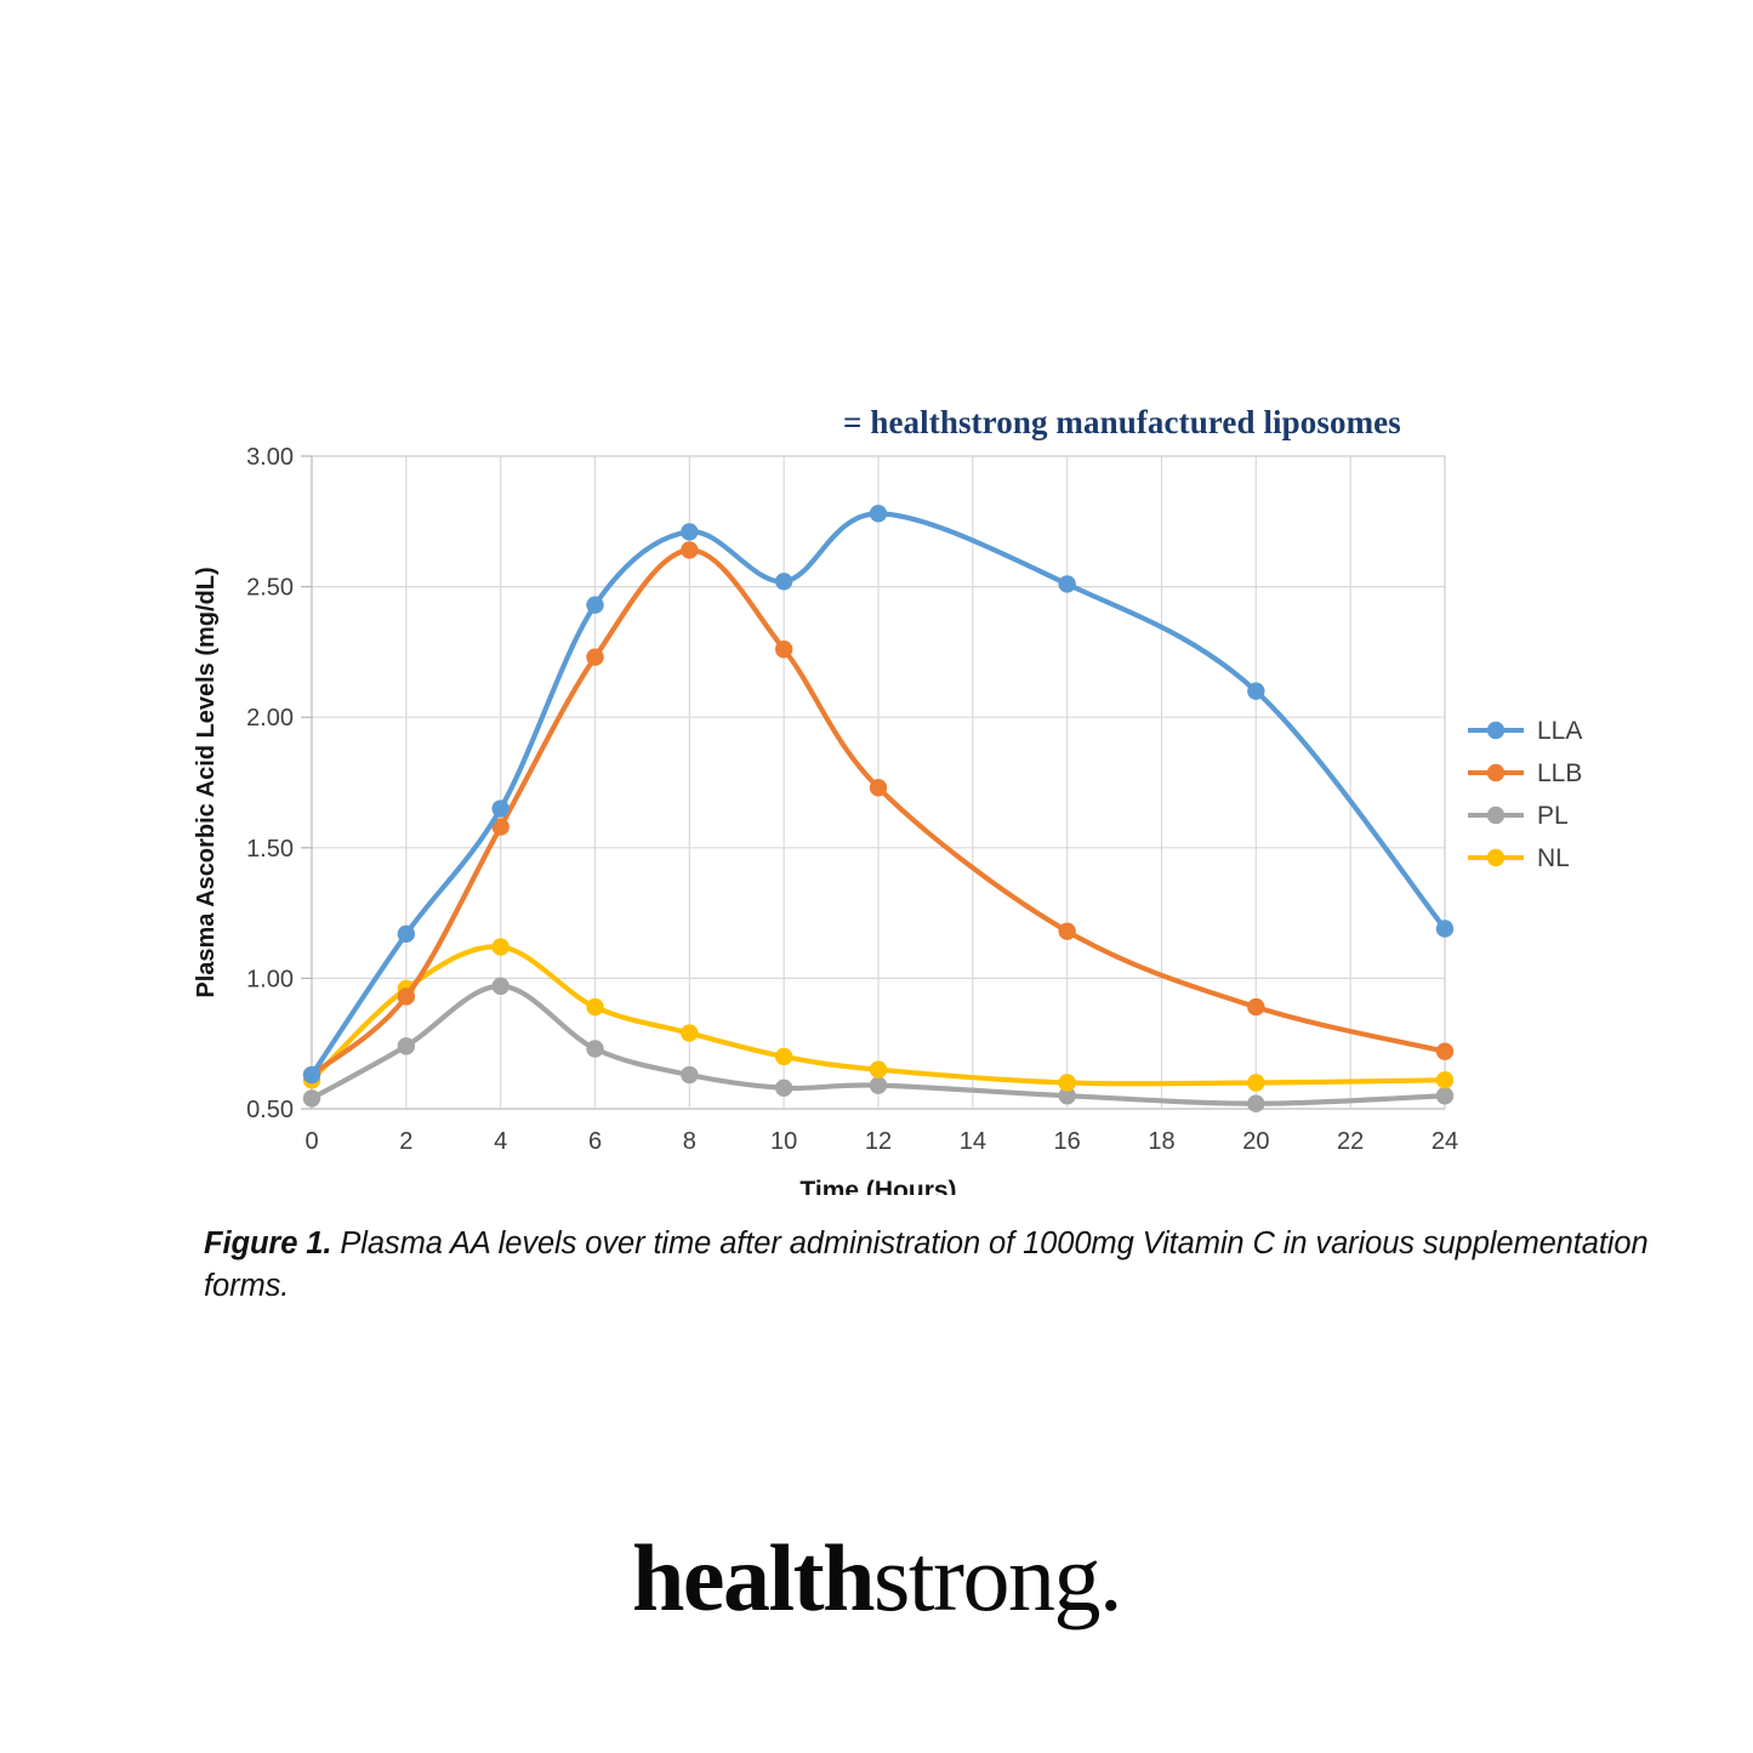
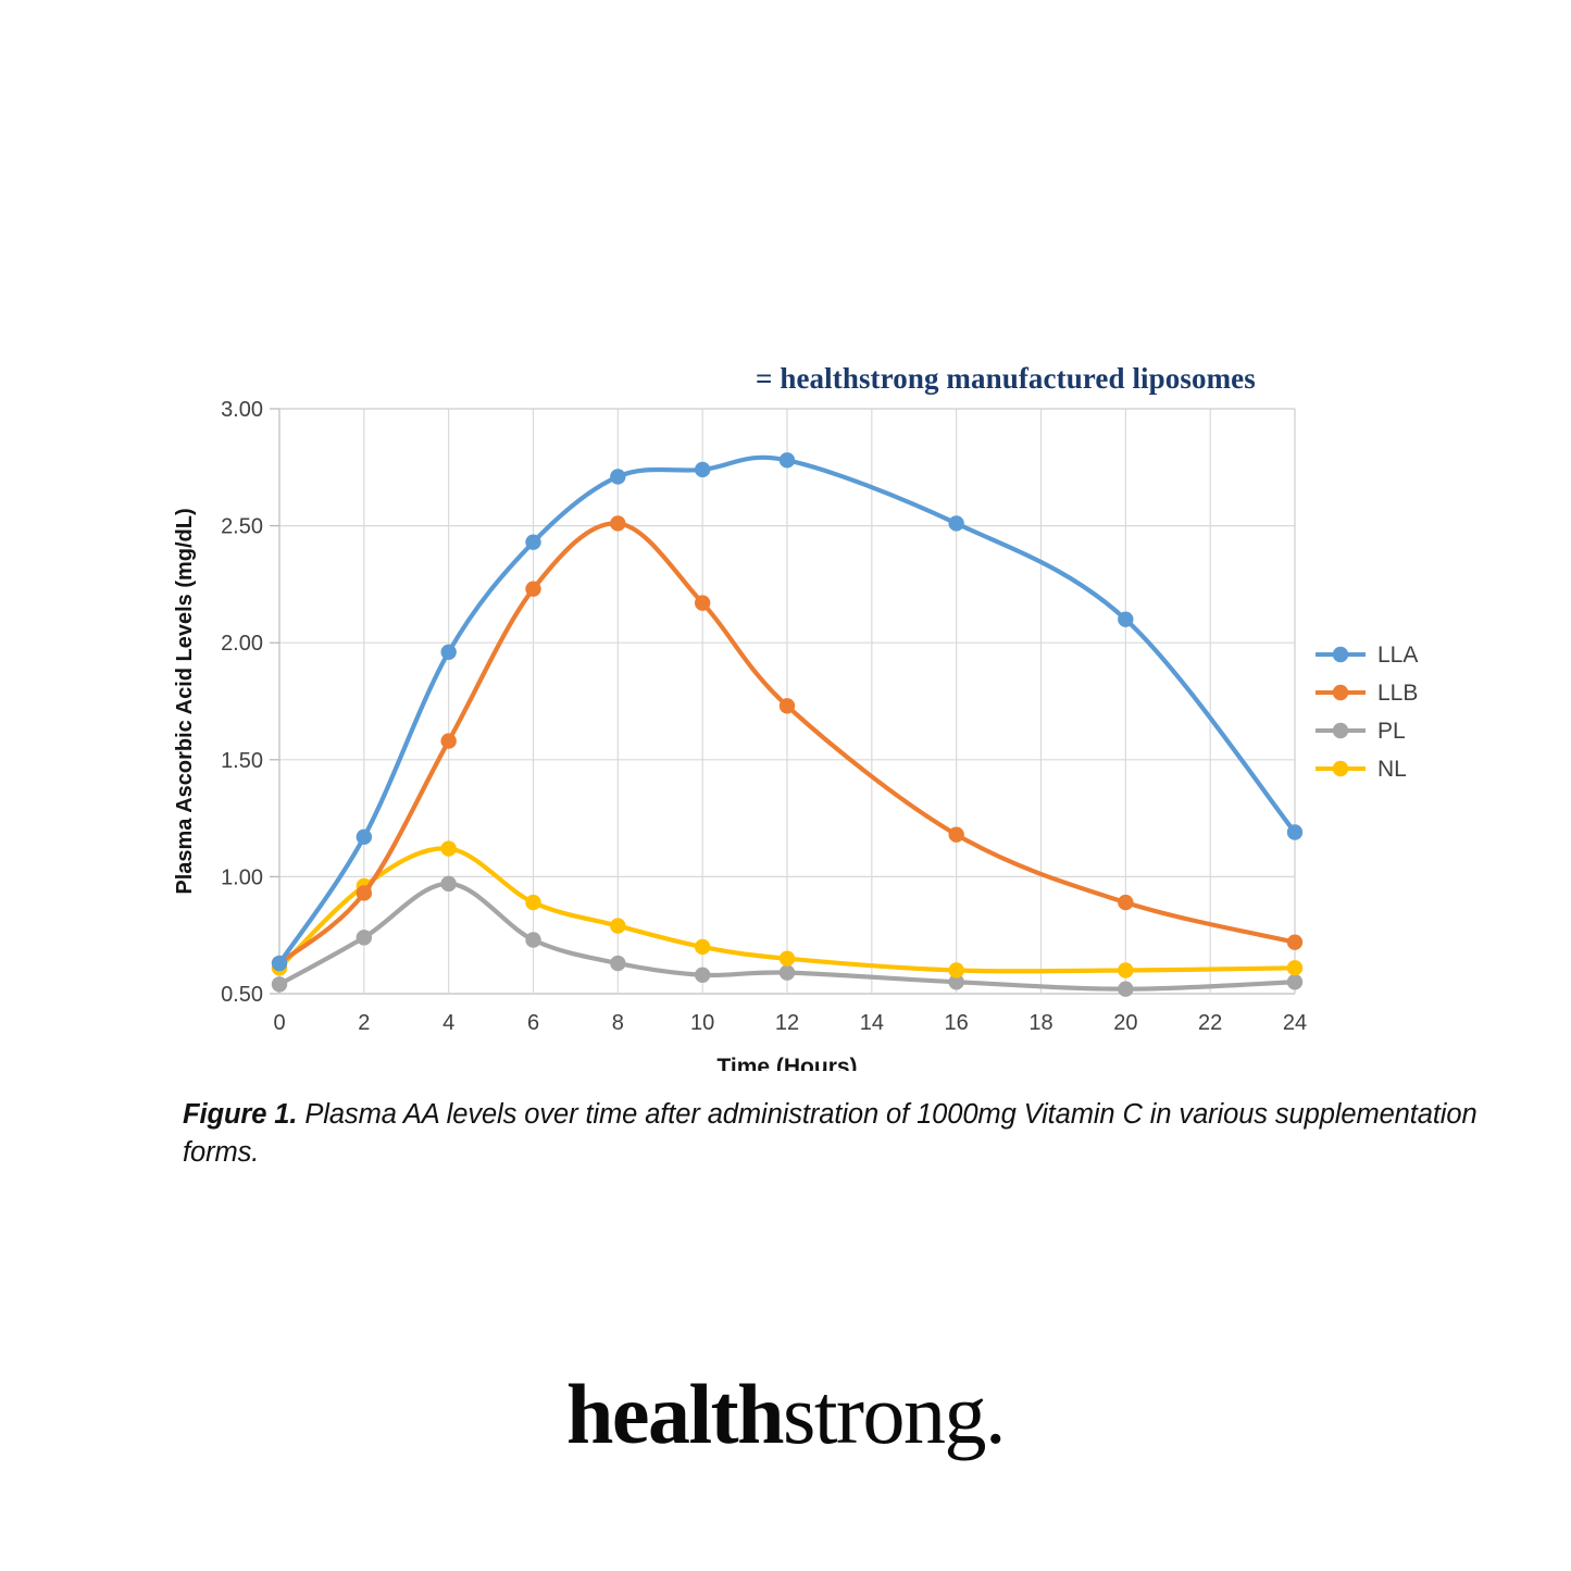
LLA/4: 1.65 -> 1.96
LLB/8: 2.64 -> 2.51
LLA/10: 2.52 -> 2.74
LLB/10: 2.26 -> 2.17
